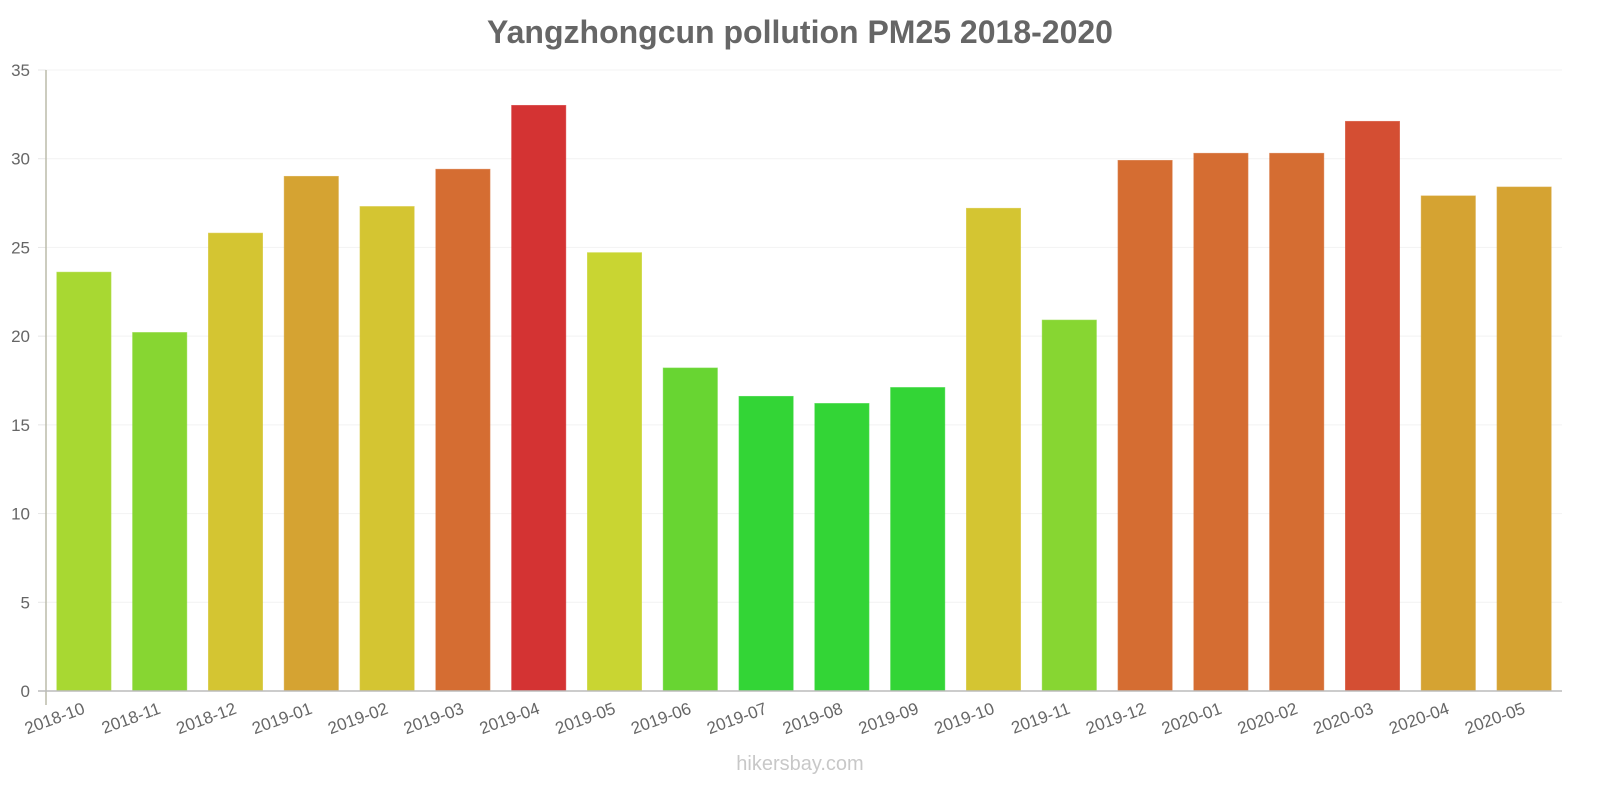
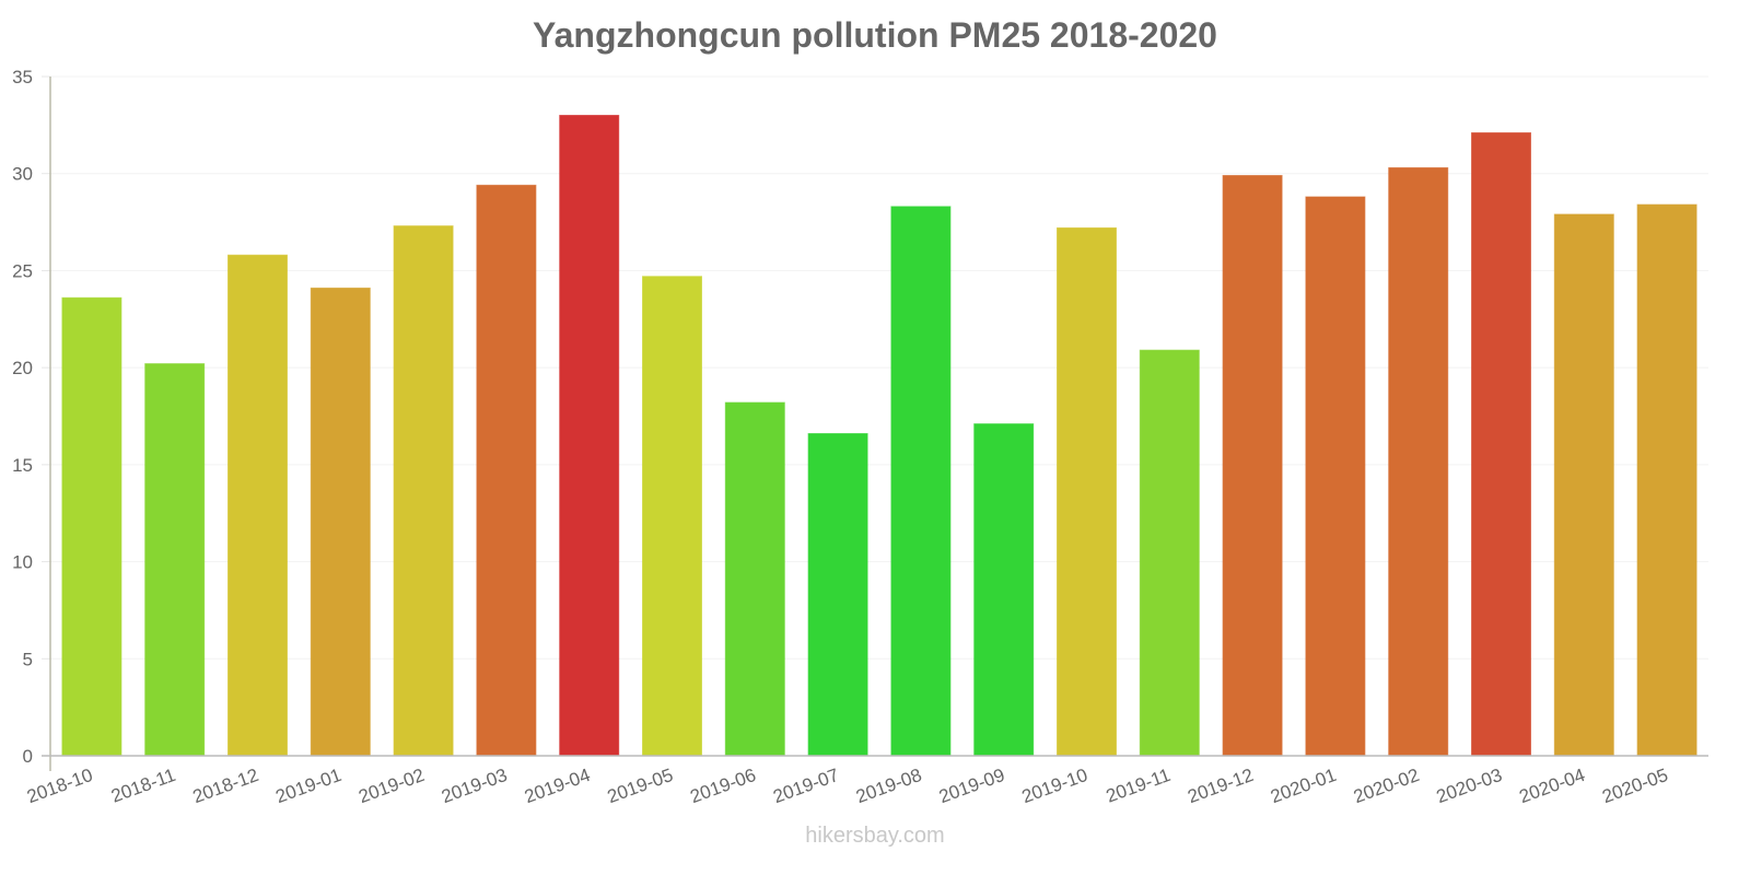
2019-01: 29.0 -> 24.1
2019-08: 16.2 -> 28.3
2020-01: 30.3 -> 28.8
